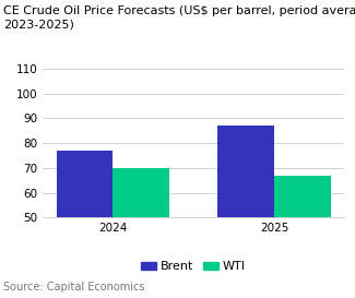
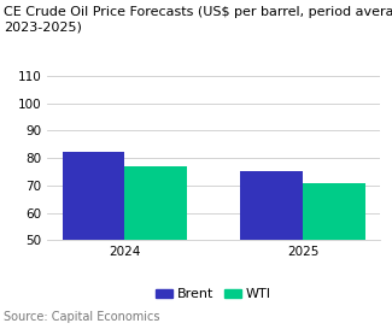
Brent/2024: 77 -> 82
WTI/2024: 70 -> 77
Brent/2025: 87 -> 75
WTI/2025: 67 -> 71
